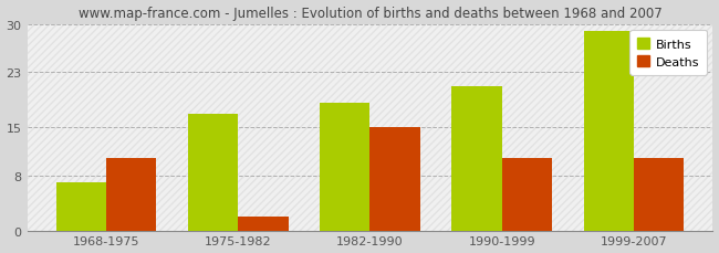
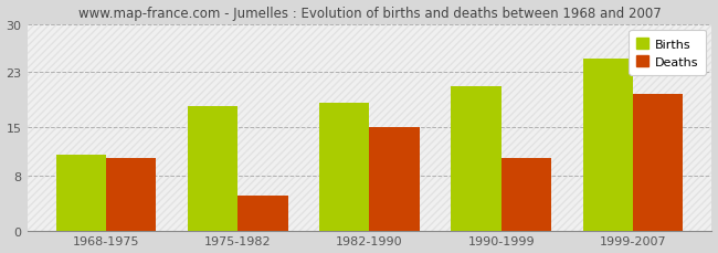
Births/1968-1975: 7.0 -> 11.0
Births/1975-1982: 17.0 -> 18.0
Deaths/1975-1982: 2.0 -> 5.0
Births/1999-2007: 29.0 -> 25.0
Deaths/1999-2007: 10.5 -> 19.8
